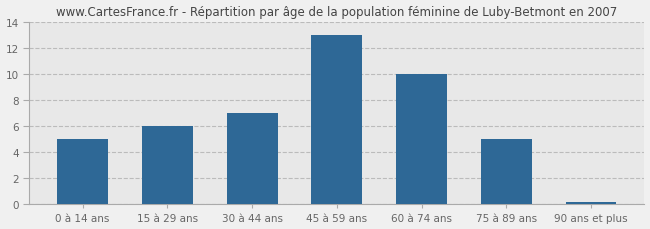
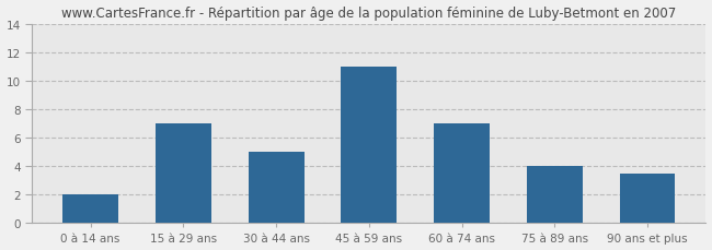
0 à 14 ans: 5.0 -> 2.0
15 à 29 ans: 6.0 -> 7.0
30 à 44 ans: 7.0 -> 5.0
45 à 59 ans: 13.0 -> 11.0
60 à 74 ans: 10.0 -> 7.0
75 à 89 ans: 5.0 -> 4.0
90 ans et plus: 0.2 -> 3.5
